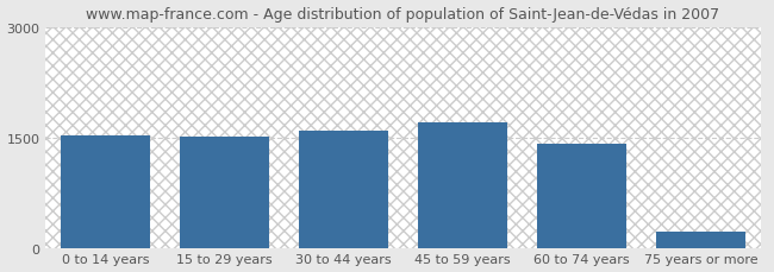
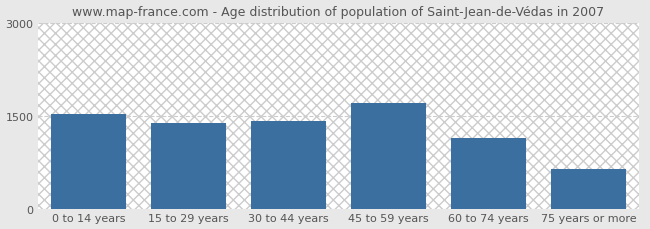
15 to 29 years: 1510 -> 1380
30 to 44 years: 1590 -> 1420
60 to 74 years: 1420 -> 1140
75 years or more: 220 -> 640
